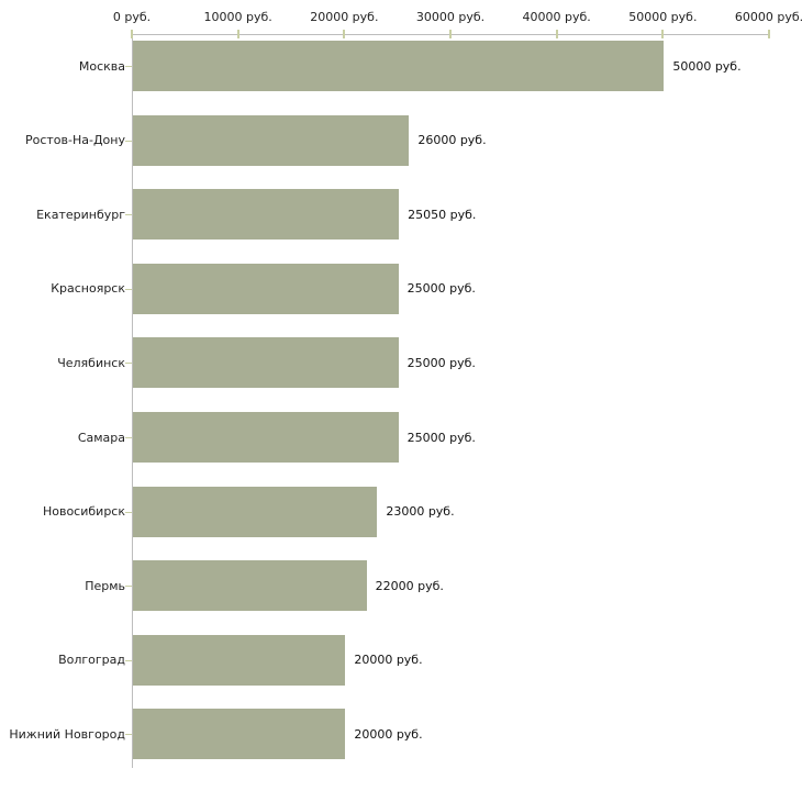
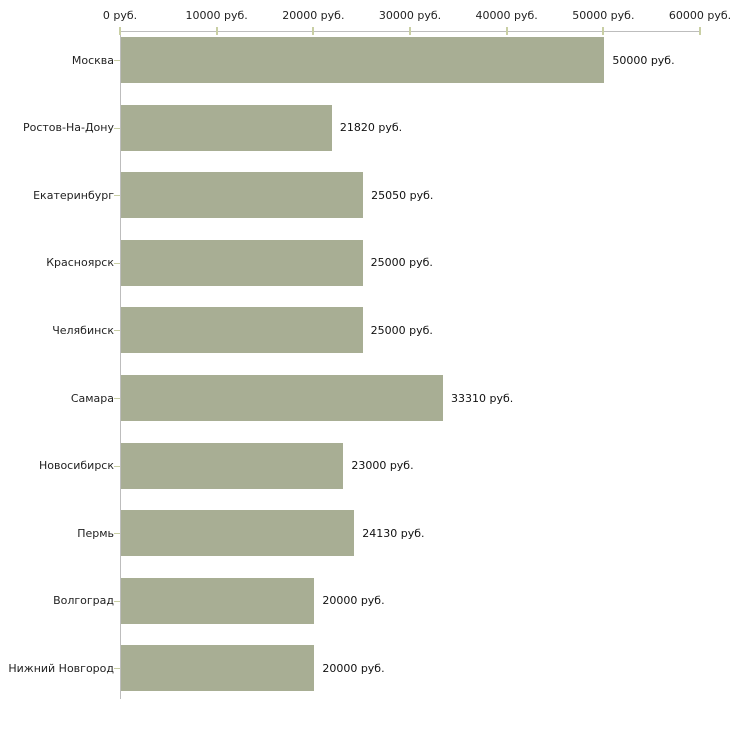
Ростов-На-Дону: 26000 -> 21820
Самара: 25000 -> 33310
Пермь: 22000 -> 24130
